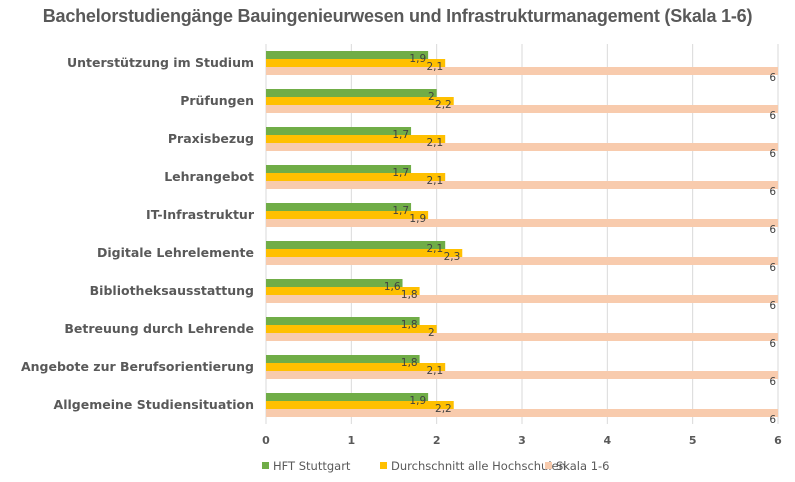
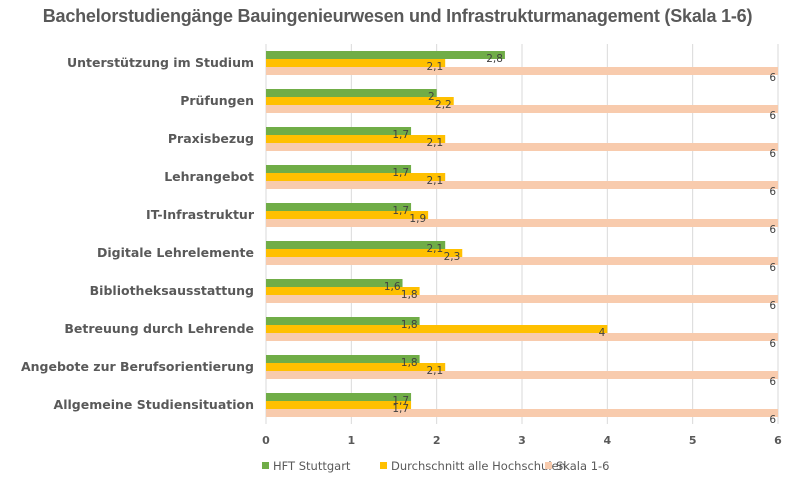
HFT Stuttgart/Unterstützung im Studium: 1,9 -> 2,8
Durchschnitt alle Hochschulen/Betreuung durch Lehrende: 2 -> 4
HFT Stuttgart/Allgemeine Studiensituation: 1,9 -> 1,7
Durchschnitt alle Hochschulen/Allgemeine Studiensituation: 2,2 -> 1,7
